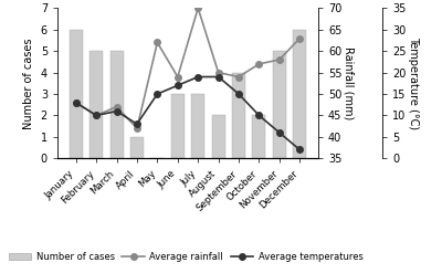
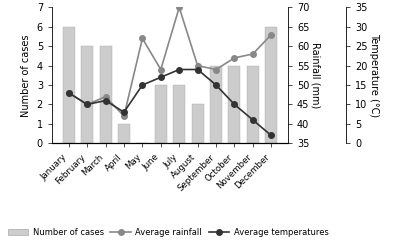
Number of cases/October: 2 -> 4
Number of cases/November: 5 -> 4
